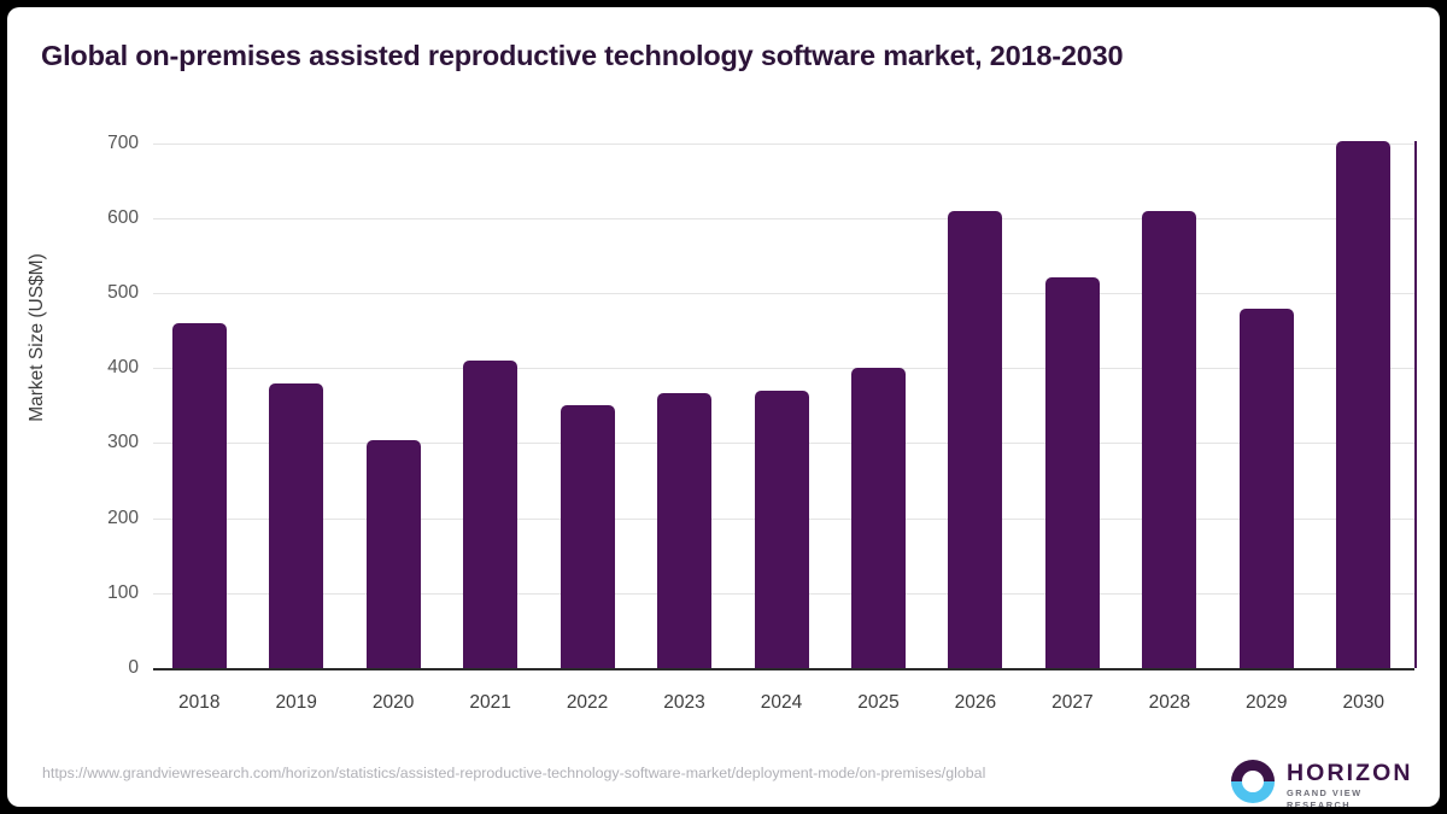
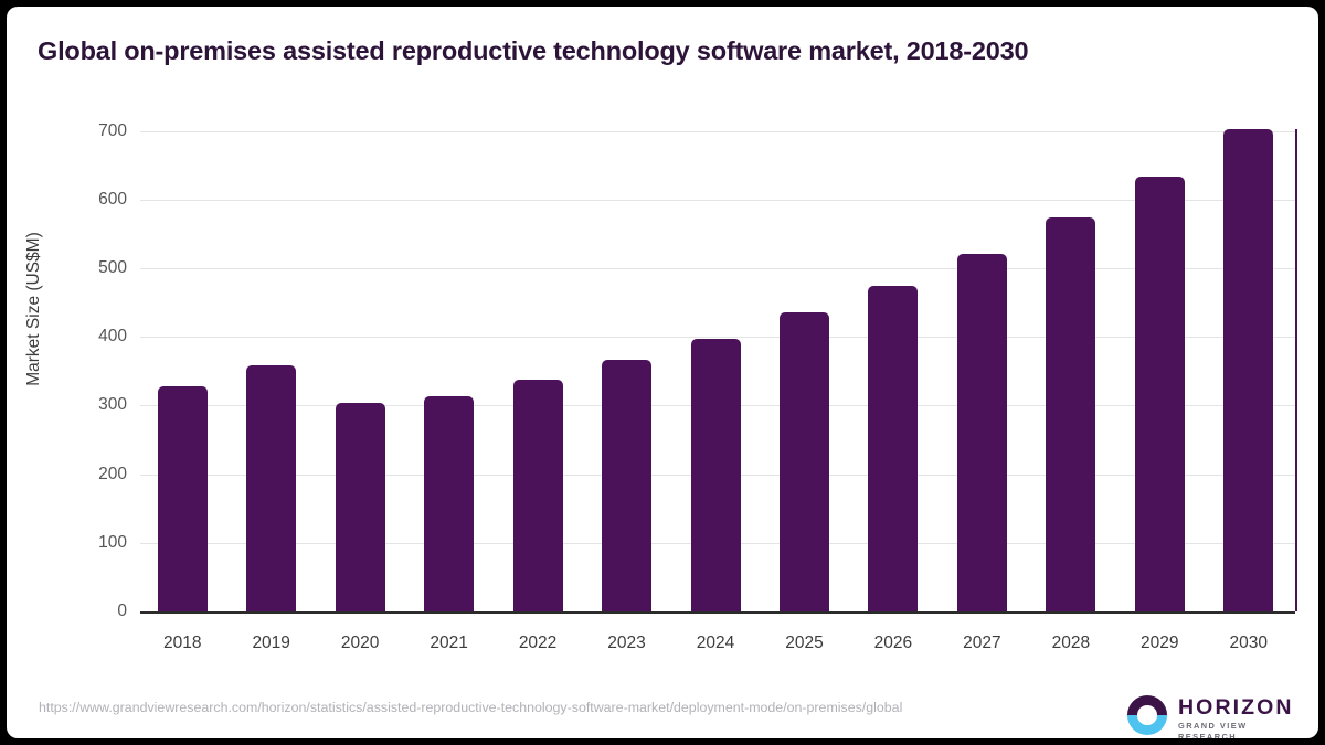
2018: 460 -> 330
2019: 380 -> 360
2021: 410 -> 310
2022: 350 -> 340
2024: 370 -> 400
2025: 400 -> 440
2026: 610 -> 470
2028: 610 -> 570
2029: 480 -> 630
